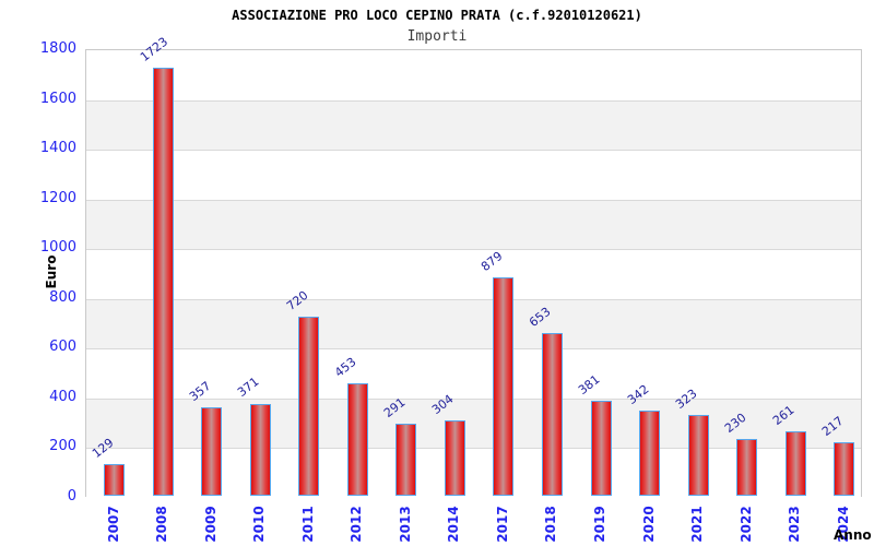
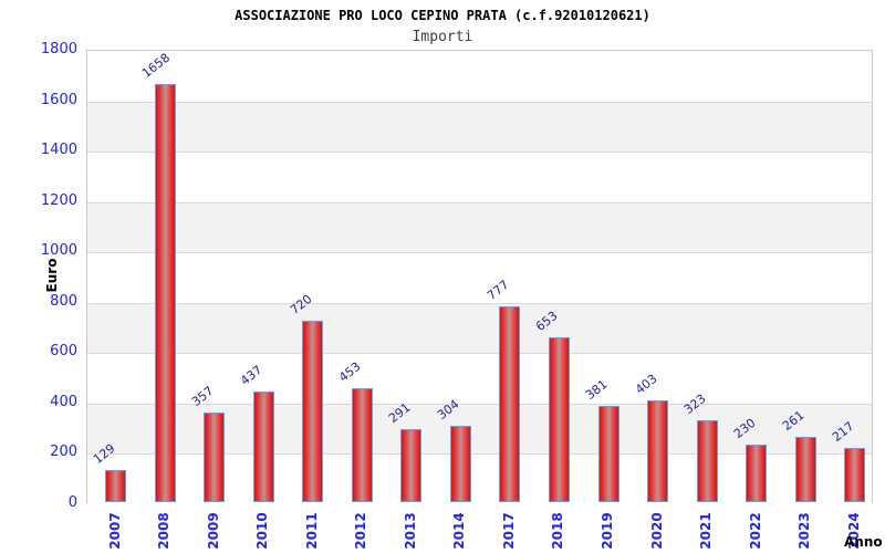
2008: 1723 -> 1658
2010: 371 -> 437
2017: 879 -> 777
2020: 342 -> 403
